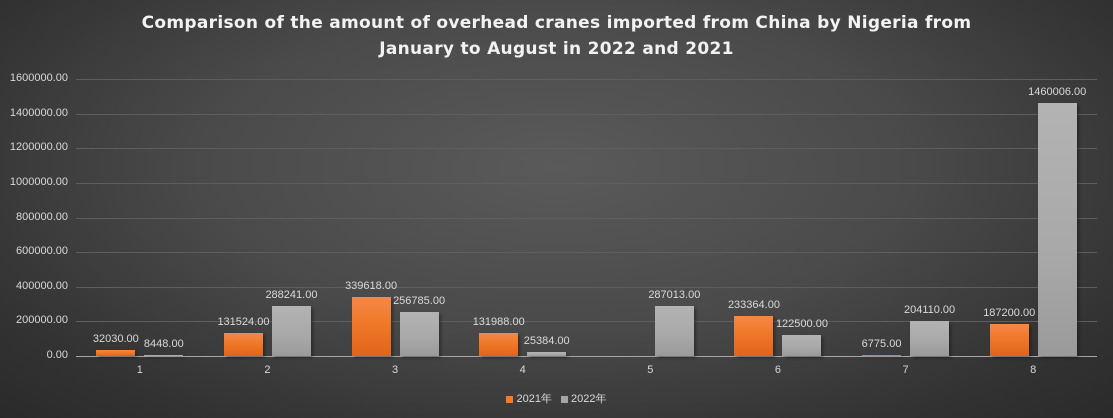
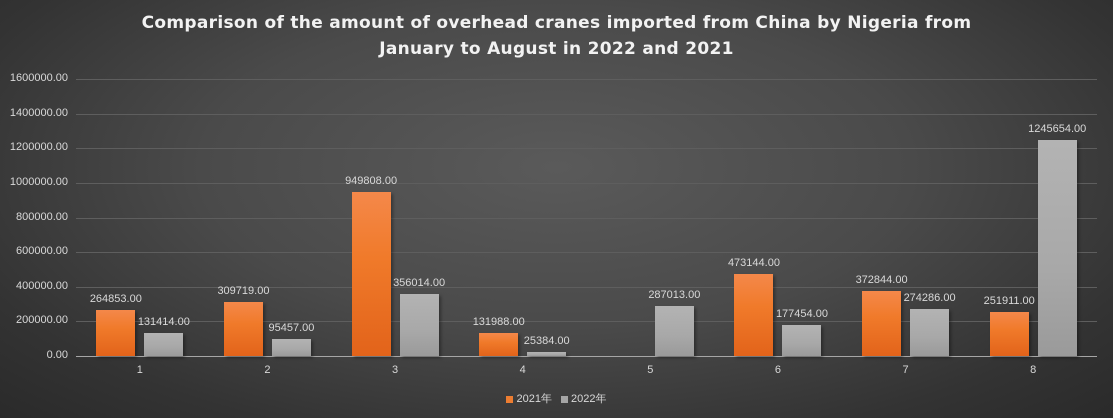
2021年/1: 32030.00 -> 264853.00
2022年/1: 8448.00 -> 131414.00
2021年/2: 131524.00 -> 309719.00
2022年/2: 288241.00 -> 95457.00
2021年/3: 339618.00 -> 949808.00
2022年/3: 256785.00 -> 356014.00
2021年/6: 233364.00 -> 473144.00
2022年/6: 122500.00 -> 177454.00
2021年/7: 6775.00 -> 372844.00
2022年/7: 204110.00 -> 274286.00
2021年/8: 187200.00 -> 251911.00
2022年/8: 1460006.00 -> 1245654.00
